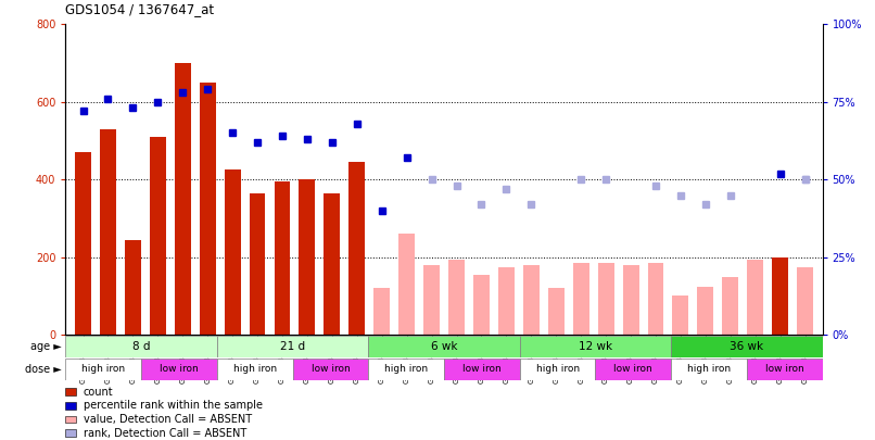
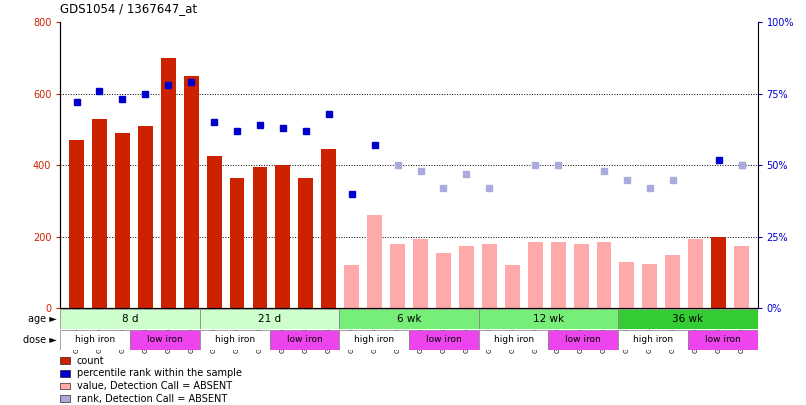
GSM33517: 245 -> 490
GSM33544: 100 -> 130
